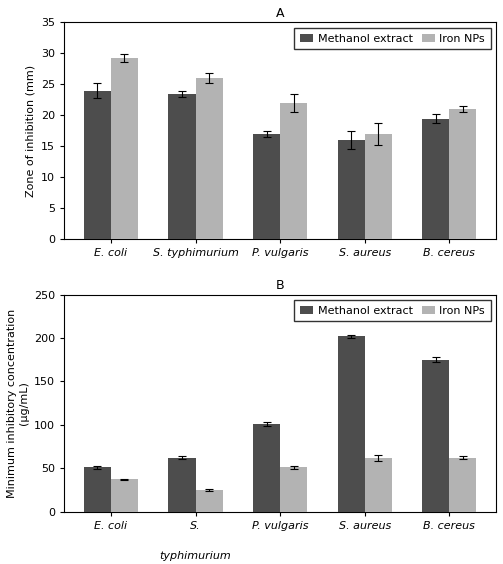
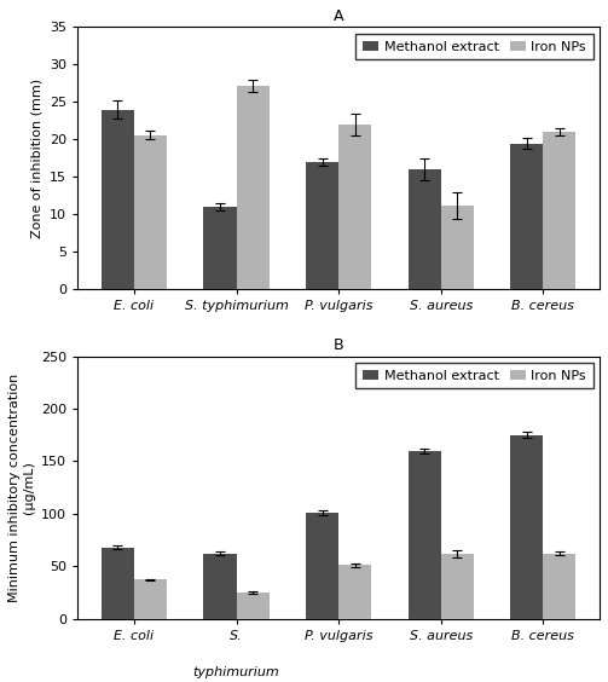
A/Iron NPs/E. coli: 29.3 -> 20.6
A/Methanol extract/S. typhimurium: 23.5 -> 11.0
A/Iron NPs/S. typhimurium: 26.0 -> 27.2
A/Iron NPs/S. aureus: 17.0 -> 11.2
B/Methanol extract/E. coli: 51 -> 68
B/Methanol extract/S. aureus: 202 -> 160
